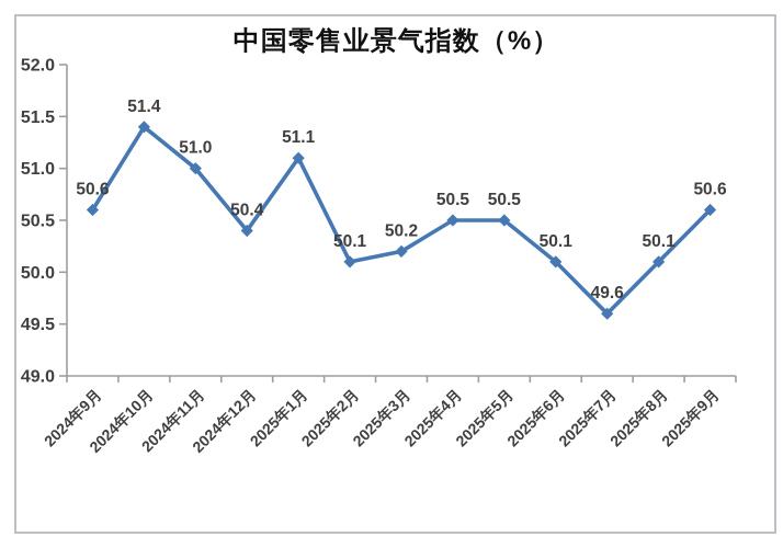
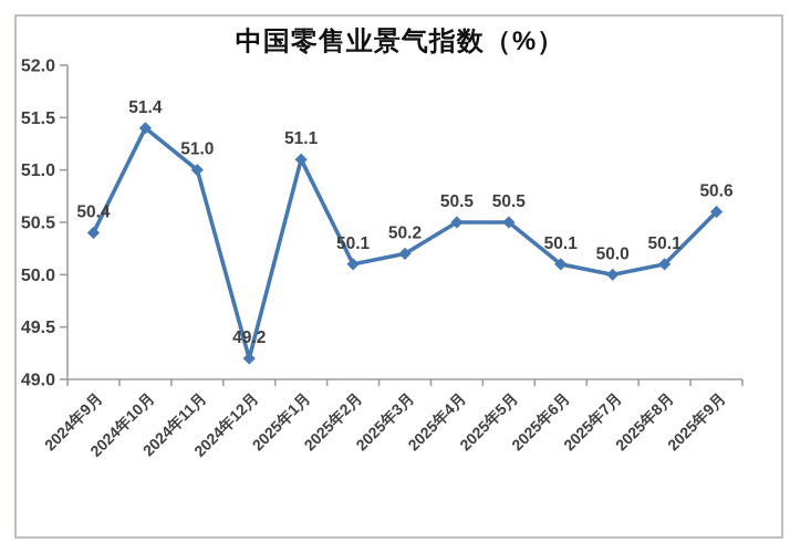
2024年9月: 50.6 -> 50.4
2024年12月: 50.4 -> 49.2
2025年7月: 49.6 -> 50.0
